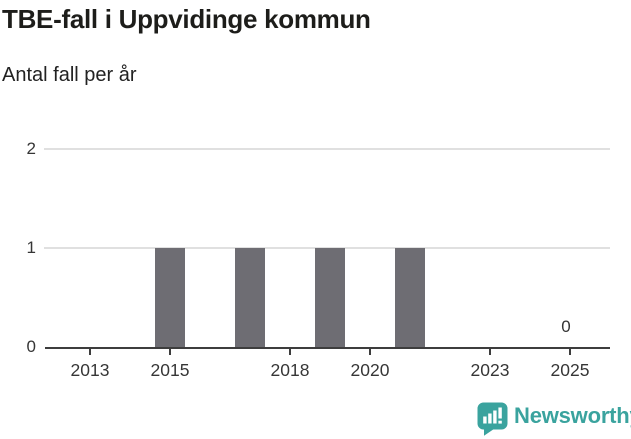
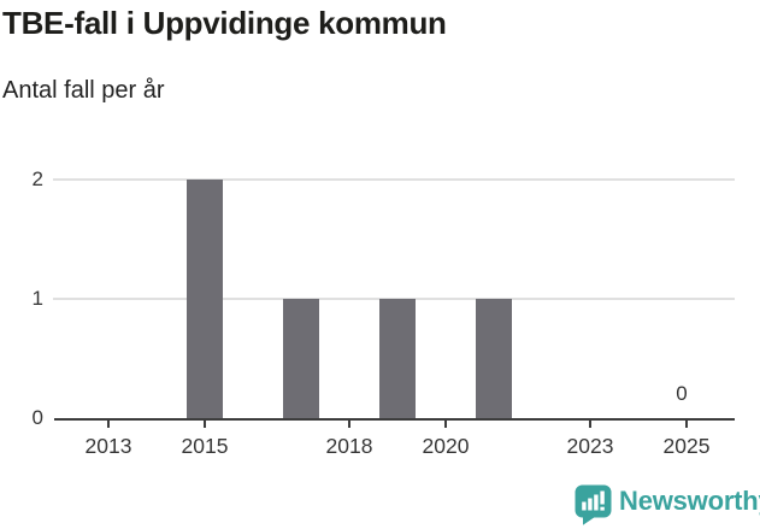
2015: 1 -> 2
